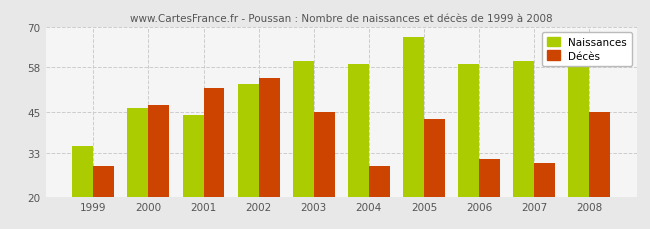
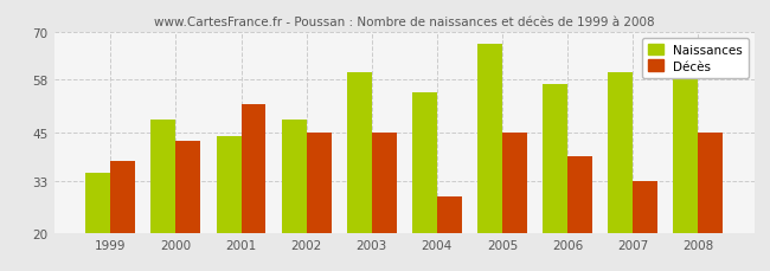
Décès/1999: 29 -> 38
Naissances/2000: 46 -> 48
Décès/2000: 47 -> 43
Naissances/2002: 53 -> 48
Décès/2002: 55 -> 45
Naissances/2004: 59 -> 55
Décès/2005: 43 -> 45
Naissances/2006: 59 -> 57
Décès/2006: 31 -> 39
Décès/2007: 30 -> 33
